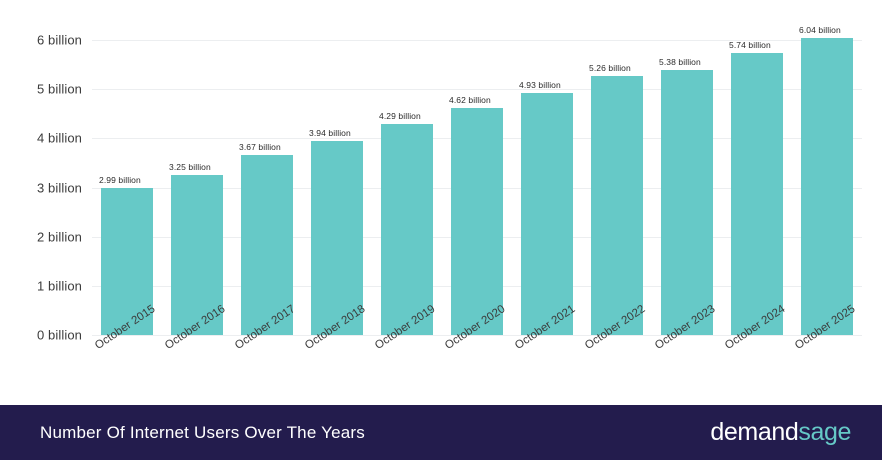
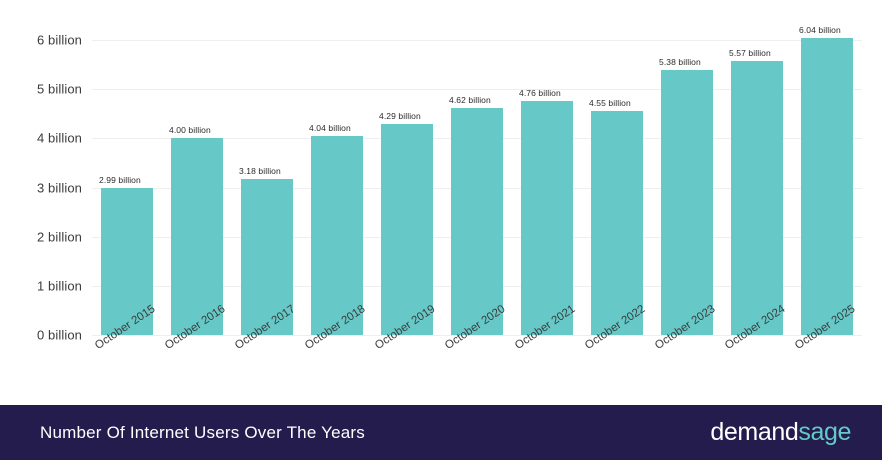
October 2016: 3.25 -> 4.00
October 2017: 3.67 -> 3.18
October 2018: 3.94 -> 4.04
October 2021: 4.93 -> 4.76
October 2022: 5.26 -> 4.55
October 2024: 5.74 -> 5.57
